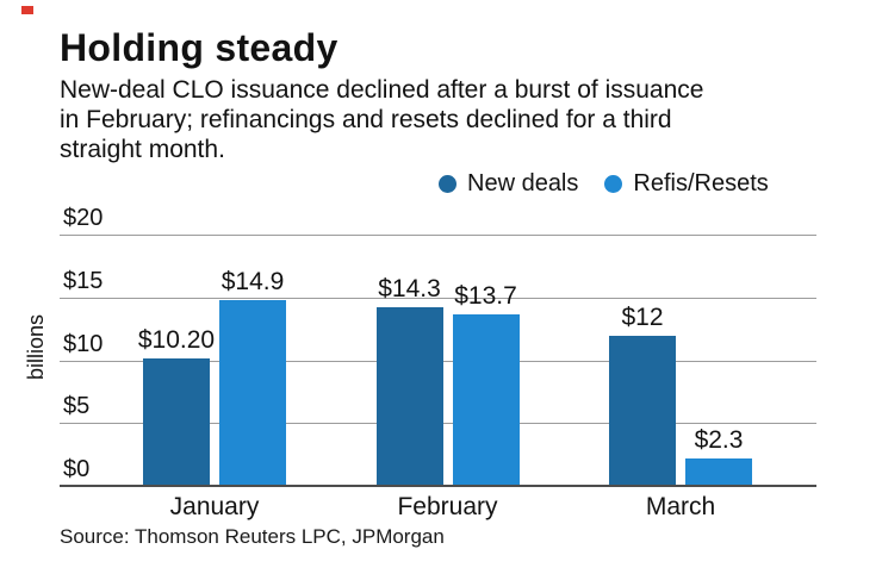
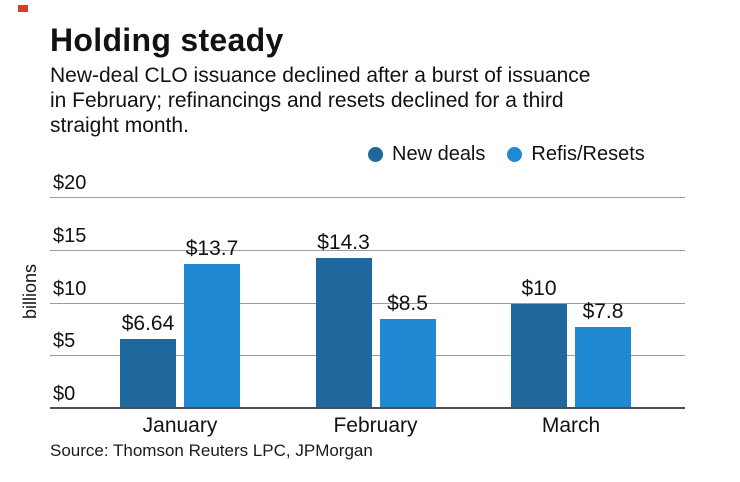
New deals/January: $10.20 -> $6.64
Refis/Resets/January: $14.9 -> $13.7
Refis/Resets/February: $13.7 -> $8.5
New deals/March: $12 -> $10
Refis/Resets/March: $2.3 -> $7.8
